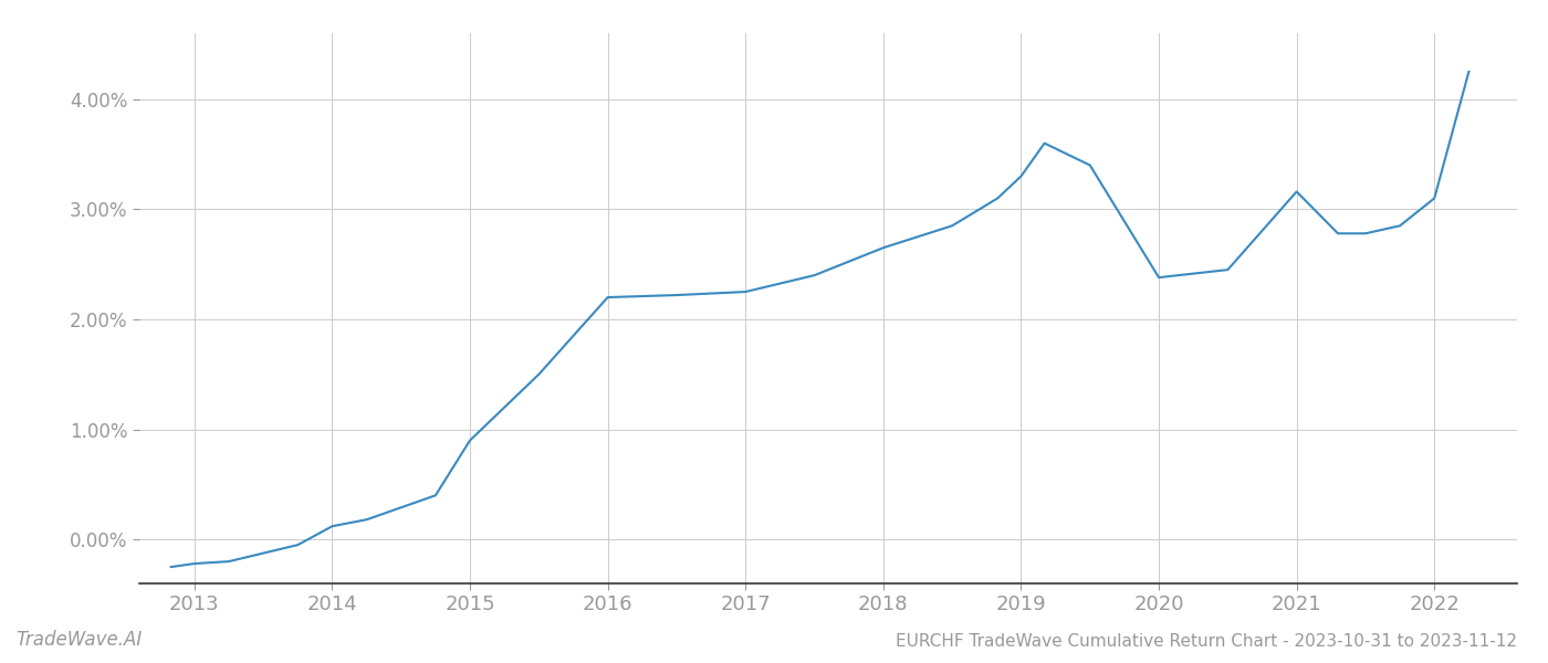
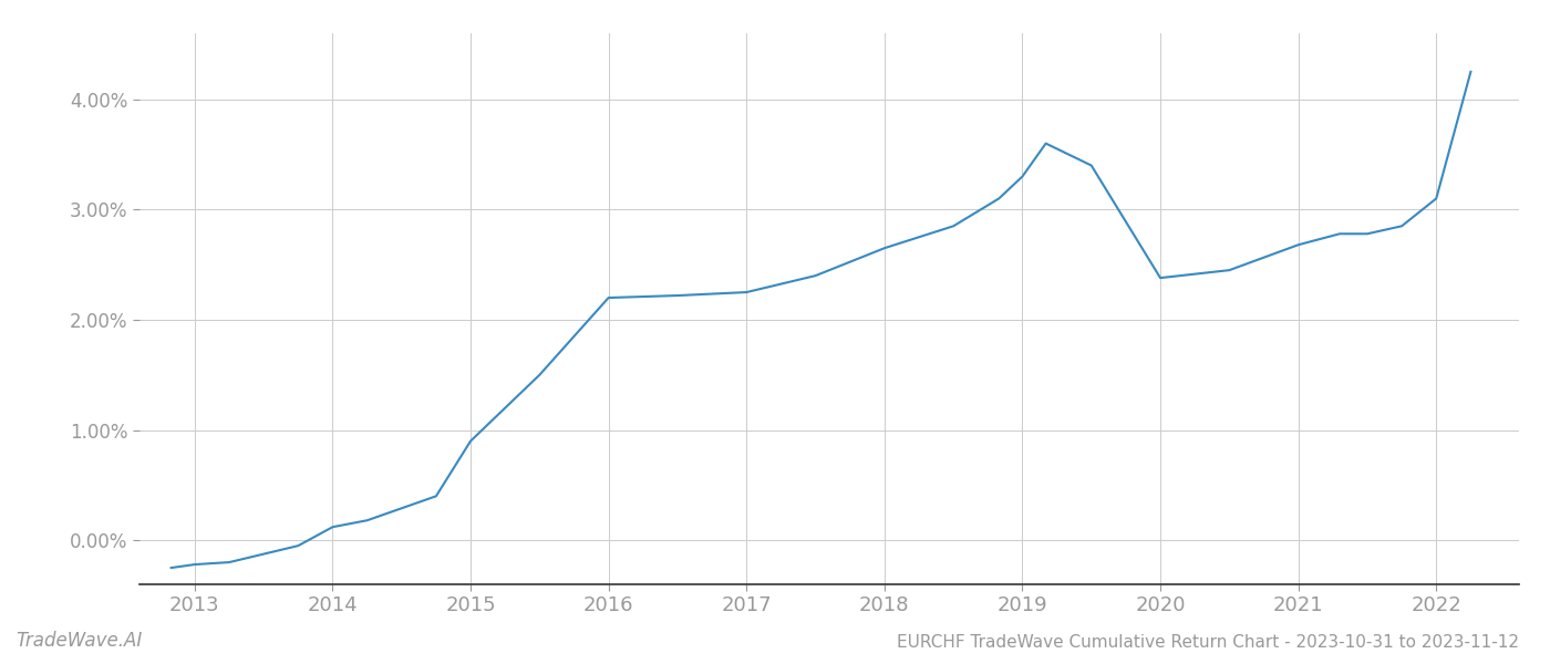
2021: 3.16% -> 2.68%
